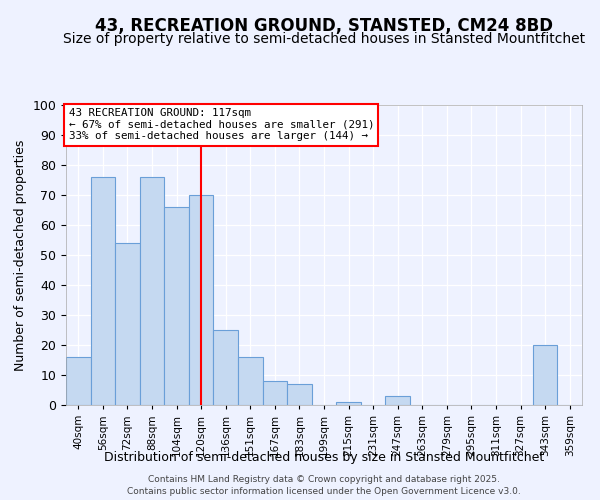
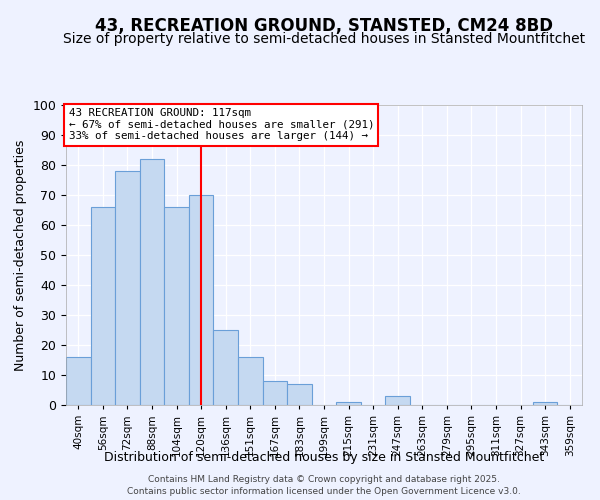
56sqm: 76 -> 66
72sqm: 54 -> 78
88sqm: 76 -> 82
343sqm: 20 -> 1
